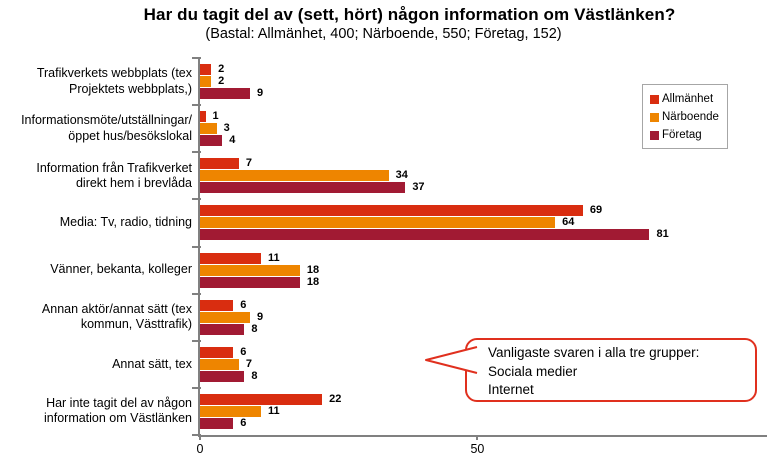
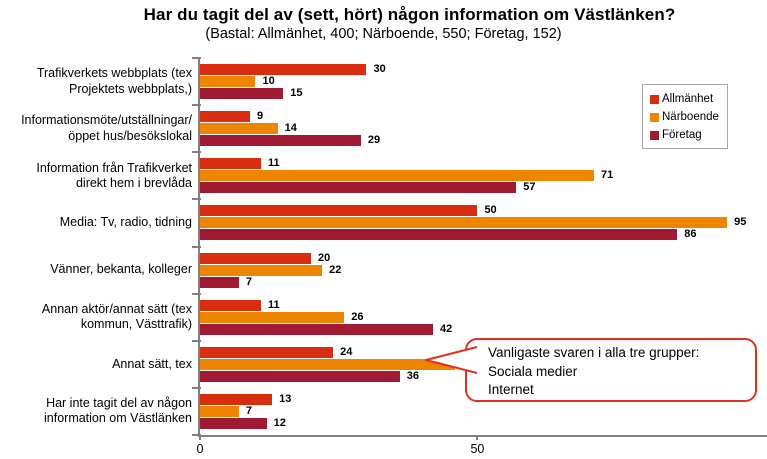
Allmänhet/Trafikverkets webbplats (tex Projektets webbplats,): 2 -> 30
Närboende/Trafikverkets webbplats (tex Projektets webbplats,): 2 -> 10
Företag/Trafikverkets webbplats (tex Projektets webbplats,): 9 -> 15
Allmänhet/Informationsmöte/utställningar/öppet hus/besökslokal: 1 -> 9
Närboende/Informationsmöte/utställningar/öppet hus/besökslokal: 3 -> 14
Företag/Informationsmöte/utställningar/öppet hus/besökslokal: 4 -> 29
Allmänhet/Information från Trafikverket direkt hem i brevlåda: 7 -> 11
Närboende/Information från Trafikverket direkt hem i brevlåda: 34 -> 71
Företag/Information från Trafikverket direkt hem i brevlåda: 37 -> 57
Allmänhet/Media: Tv, radio, tidning: 69 -> 50
Närboende/Media: Tv, radio, tidning: 64 -> 95
Företag/Media: Tv, radio, tidning: 81 -> 86
Allmänhet/Vänner, bekanta, kolleger: 11 -> 20
Närboende/Vänner, bekanta, kolleger: 18 -> 22
Företag/Vänner, bekanta, kolleger: 18 -> 7
Allmänhet/Annan aktör/annat sätt (tex kommun, Västtrafik): 6 -> 11
Närboende/Annan aktör/annat sätt (tex kommun, Västtrafik): 9 -> 26
Företag/Annan aktör/annat sätt (tex kommun, Västtrafik): 8 -> 42
Allmänhet/Annat sätt, tex: 6 -> 24
Närboende/Annat sätt, tex: 7 -> 46
Företag/Annat sätt, tex: 8 -> 36
Allmänhet/Har inte tagit del av någon information om Västlänken: 22 -> 13
Närboende/Har inte tagit del av någon information om Västlänken: 11 -> 7
Företag/Har inte tagit del av någon information om Västlänken: 6 -> 12
